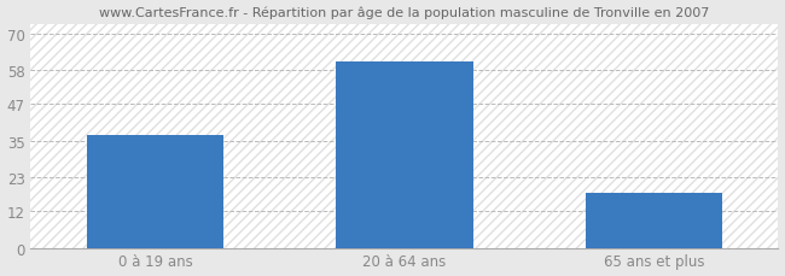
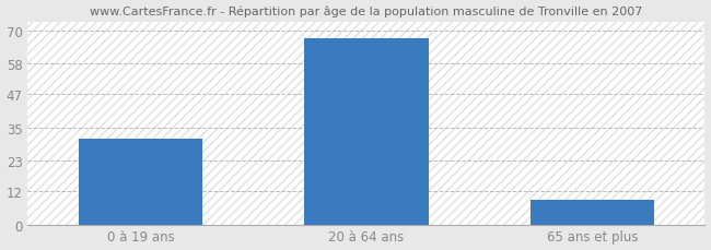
0 à 19 ans: 37 -> 31
20 à 64 ans: 61 -> 67
65 ans et plus: 18 -> 9
